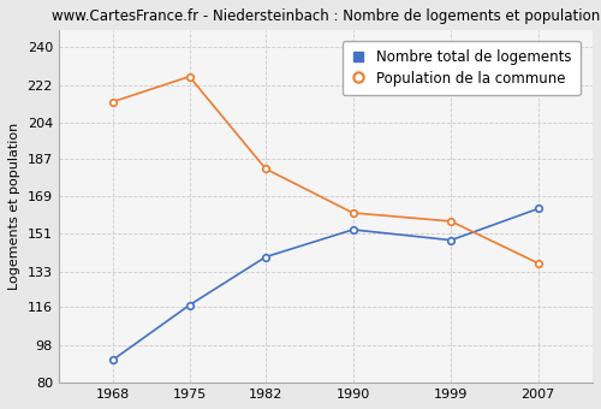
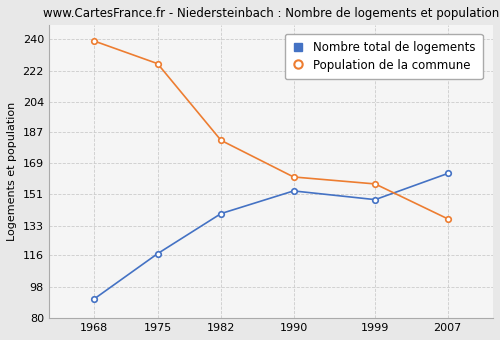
Population de la commune/1968: 214 -> 239
